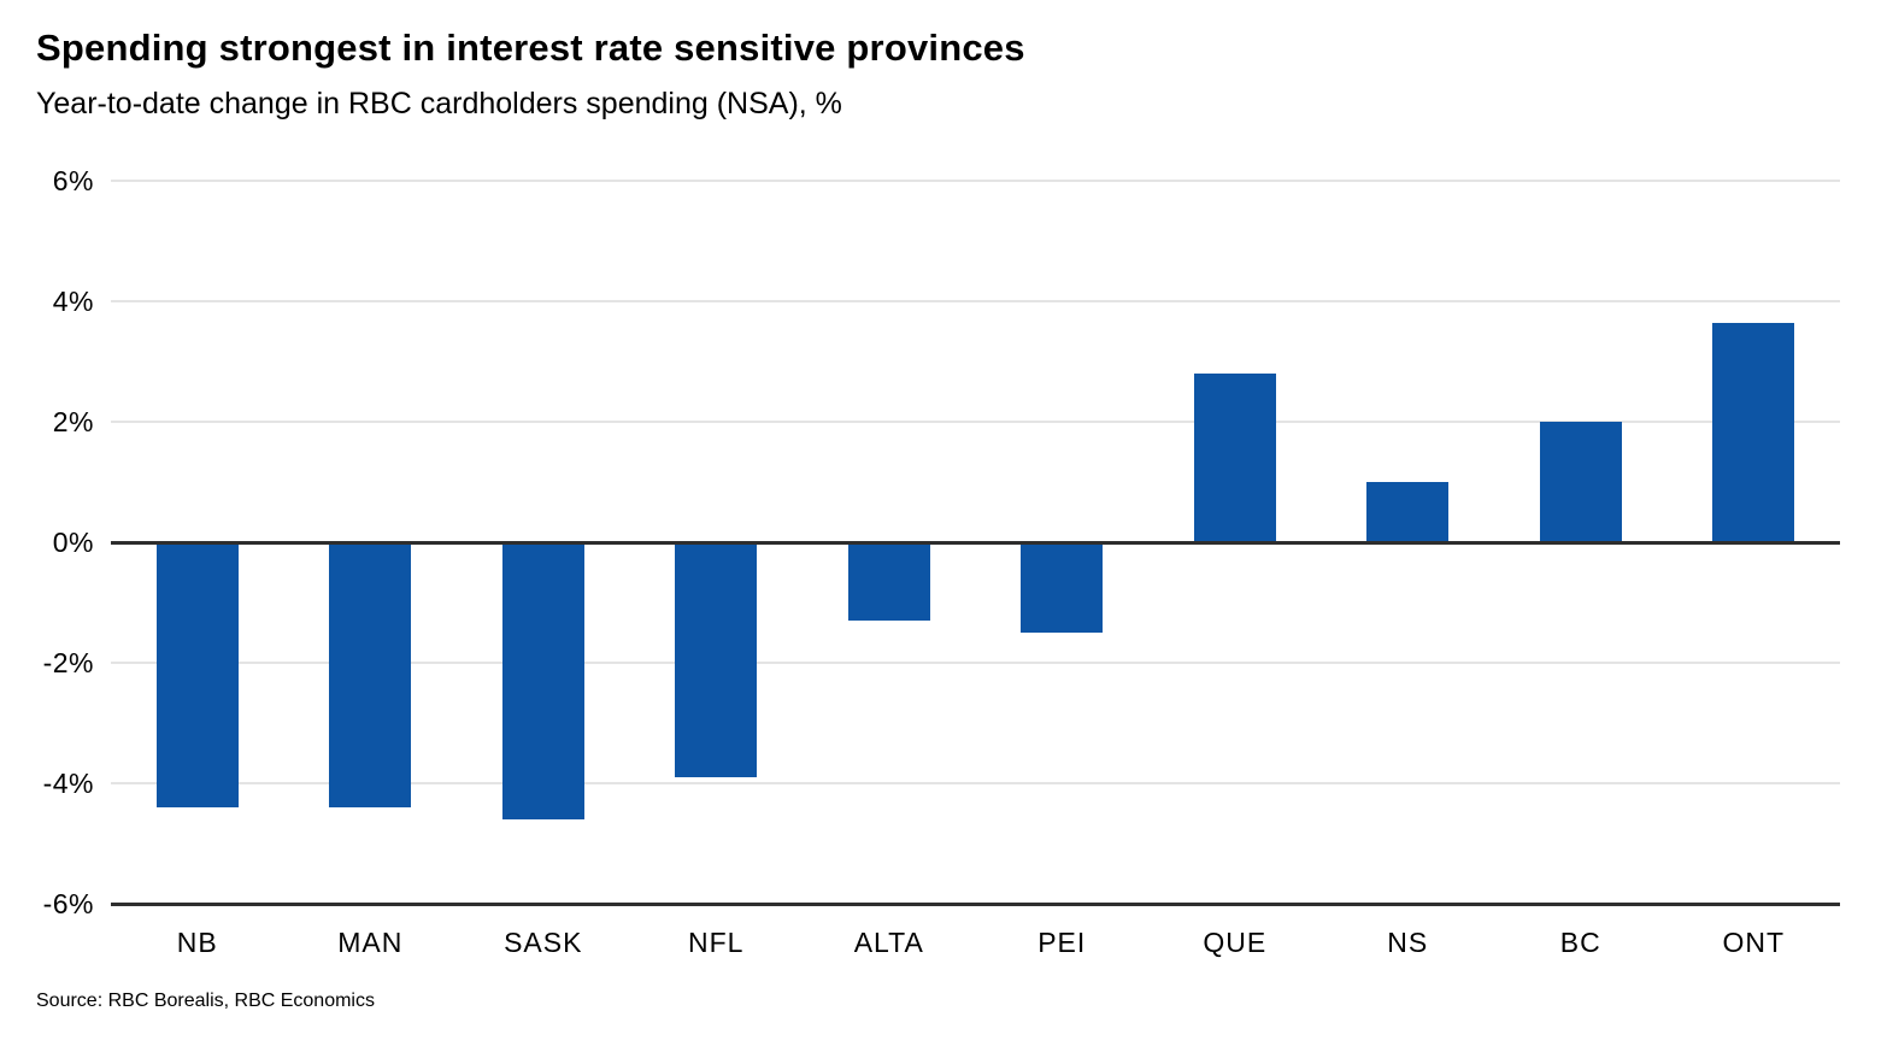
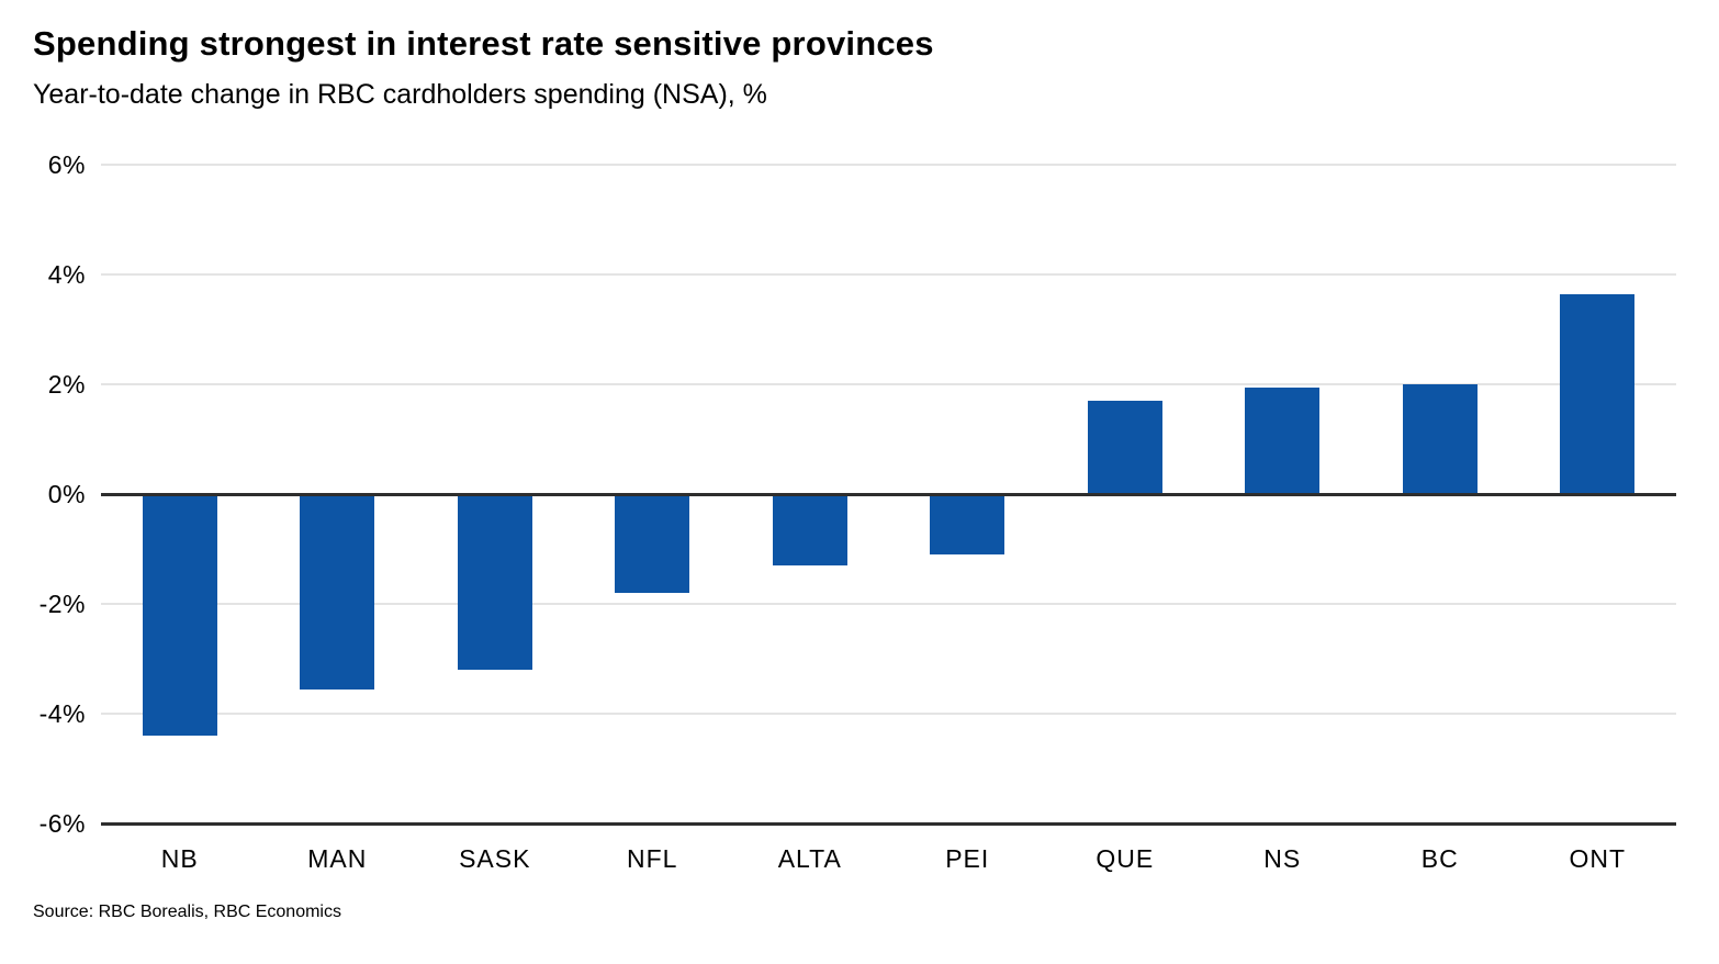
MAN: -4.4% -> -3.5%
SASK: -4.6% -> -3.2%
NFL: -3.9% -> -1.8%
PEI: -1.5% -> -1.1%
QUE: 2.8% -> 1.7%
NS: 1.0% -> 1.9%
